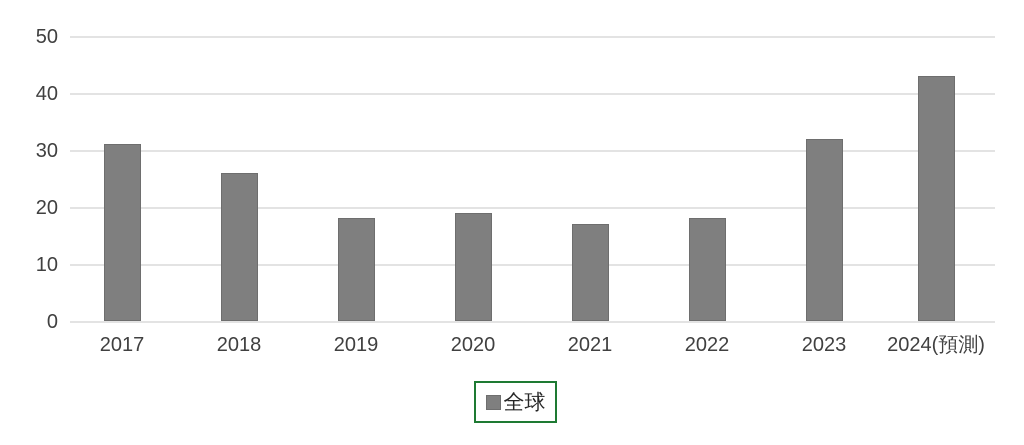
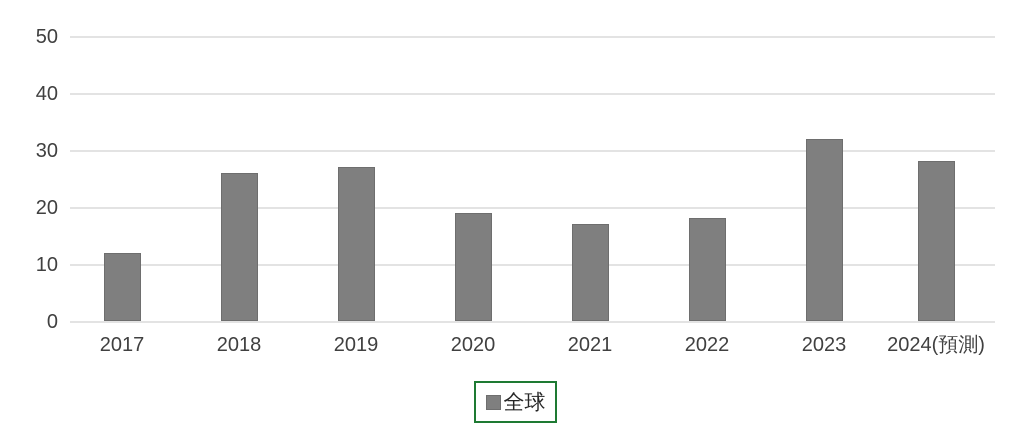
2017: 31 -> 12
2019: 18 -> 27
2024(預測): 43 -> 28
